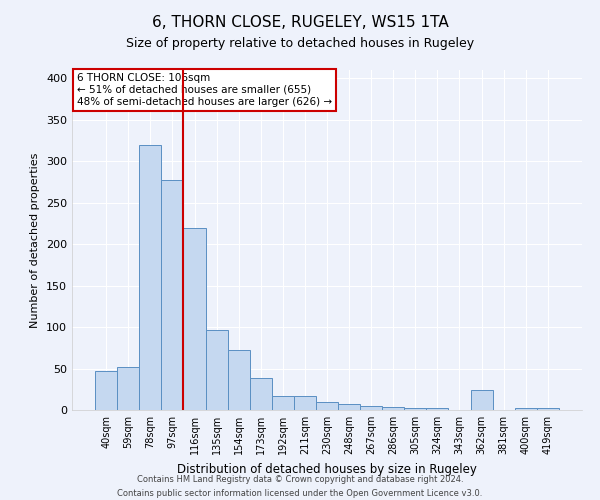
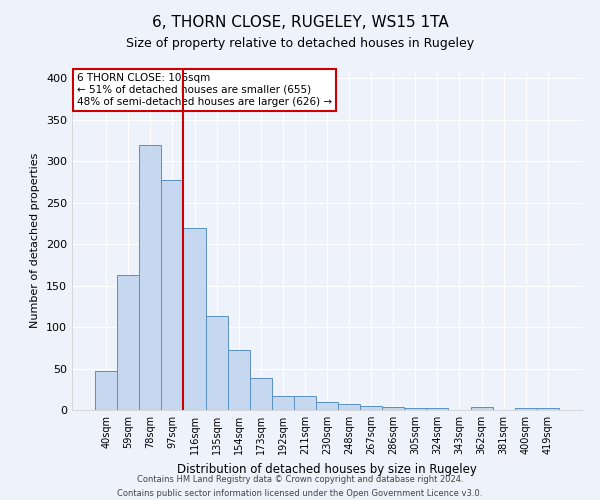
59sqm: 52 -> 163
135sqm: 96 -> 113
362sqm: 24 -> 4
